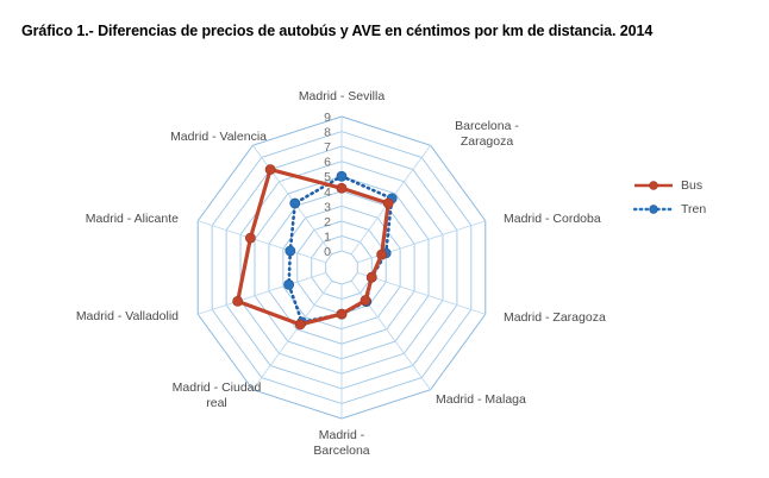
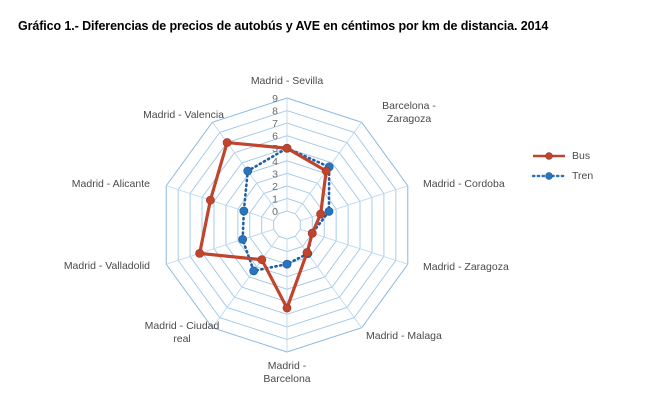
Bus/Madrid - Sevilla: 4.2 -> 5.0
Tren/Madrid - Cordoba: 2.0 -> 2.4
Bus/Madrid - Barcelona: 2.0 -> 5.5
Bus/Madrid - Ciudad real: 3.6 -> 2.3
